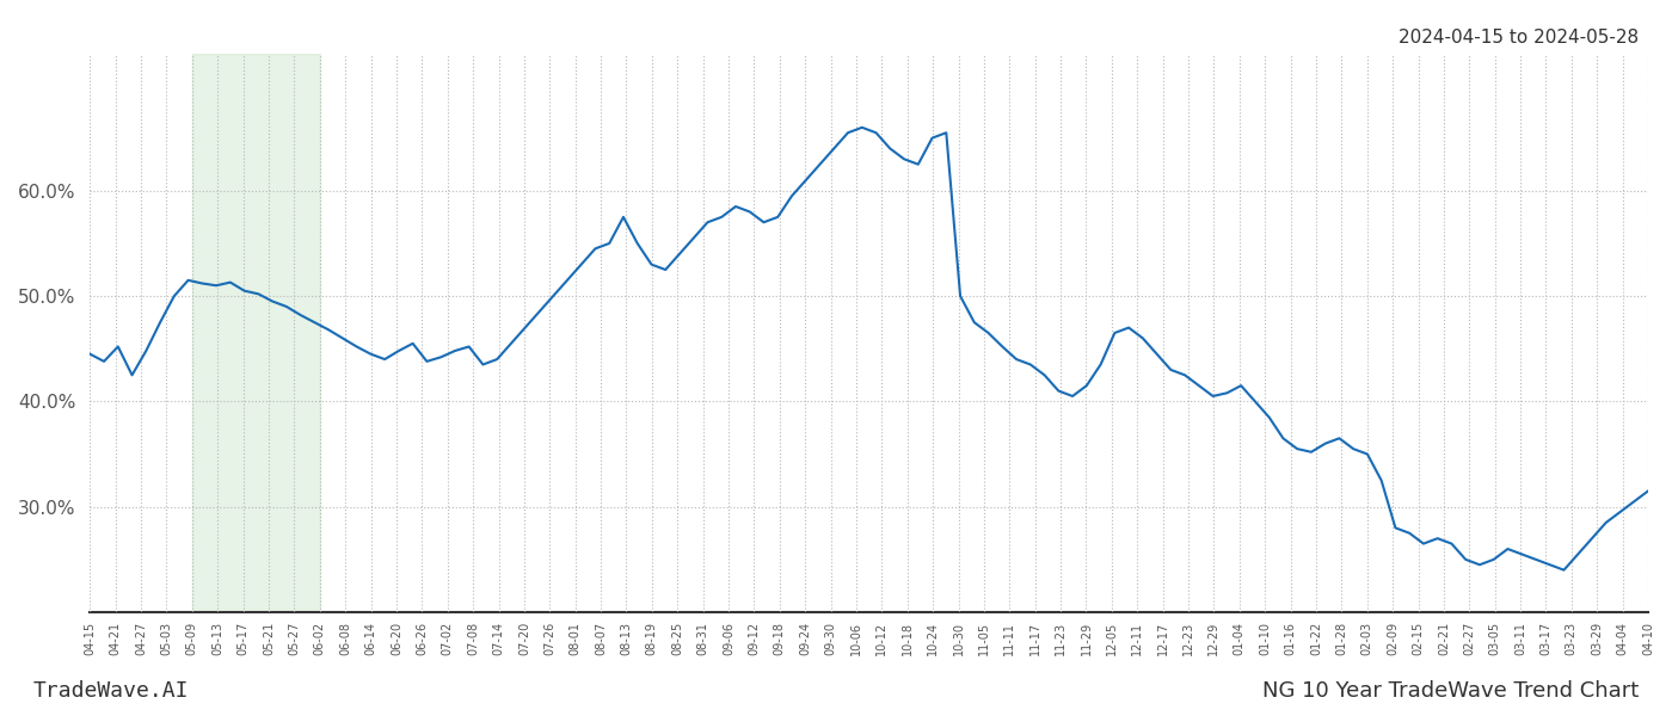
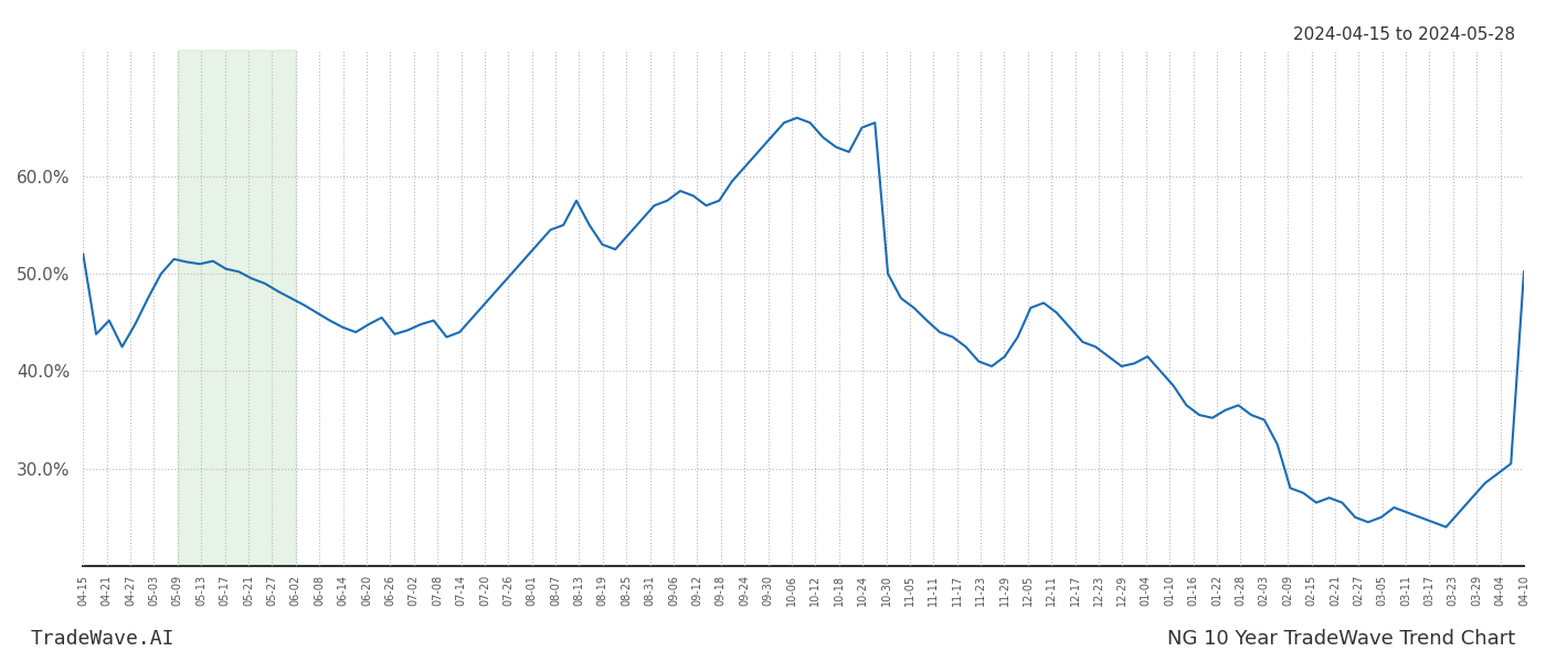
04-15: 44.5% -> 52.0%
04-10: 31.5% -> 50.2%
